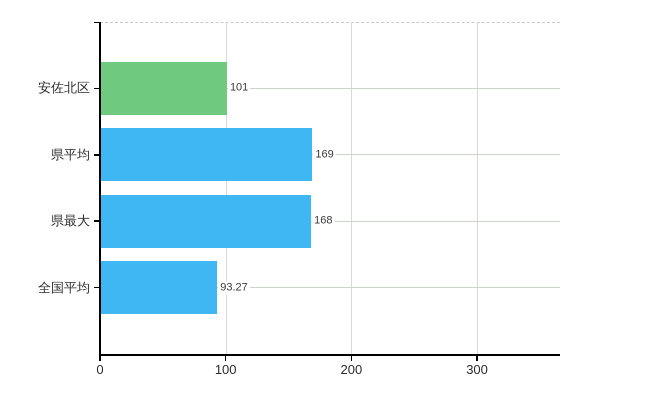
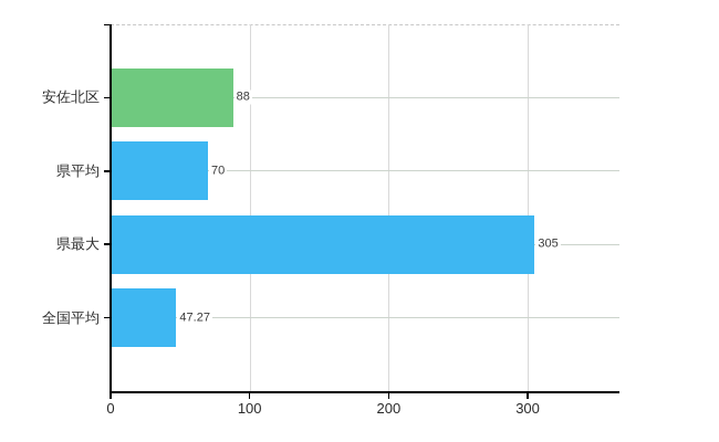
安佐北区: 101 -> 88
県平均: 169 -> 70
県最大: 168 -> 305
全国平均: 93.27 -> 47.27
